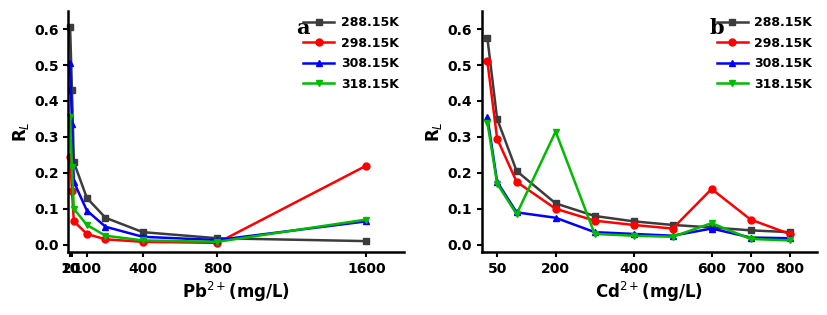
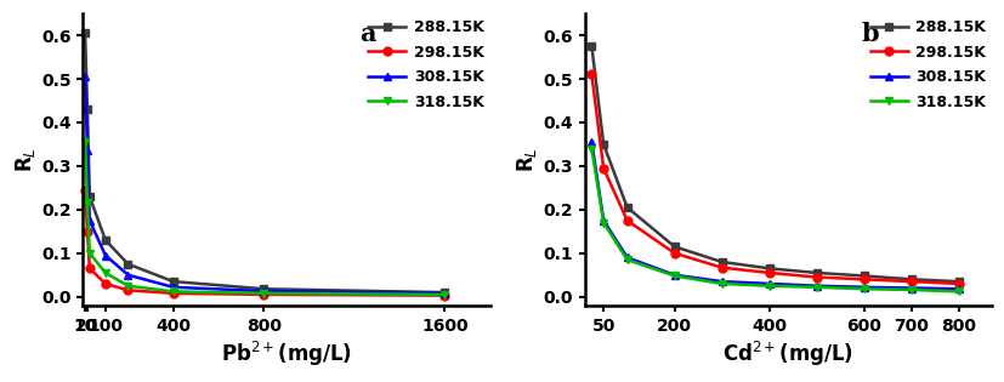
298.15K/1600: 0.220 -> 0.003
308.15K/1600: 0.065 -> 0.008
318.15K/1600: 0.070 -> 0.005
308.15K/200: 0.075 -> 0.050
318.15K/200: 0.315 -> 0.048
298.15K/600: 0.155 -> 0.040
308.15K/600: 0.045 -> 0.022
318.15K/600: 0.060 -> 0.018
298.15K/700: 0.070 -> 0.035
